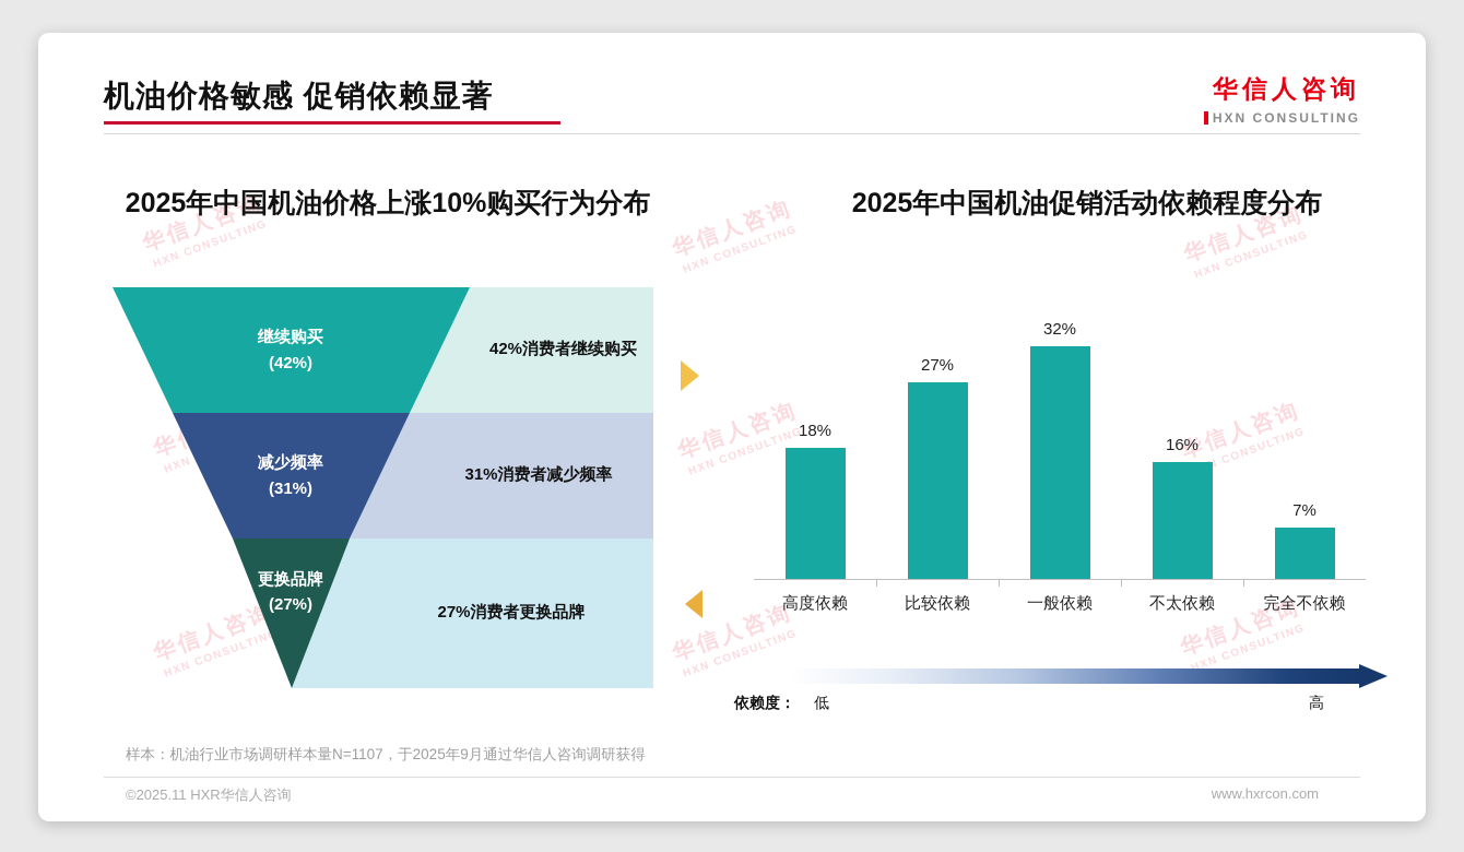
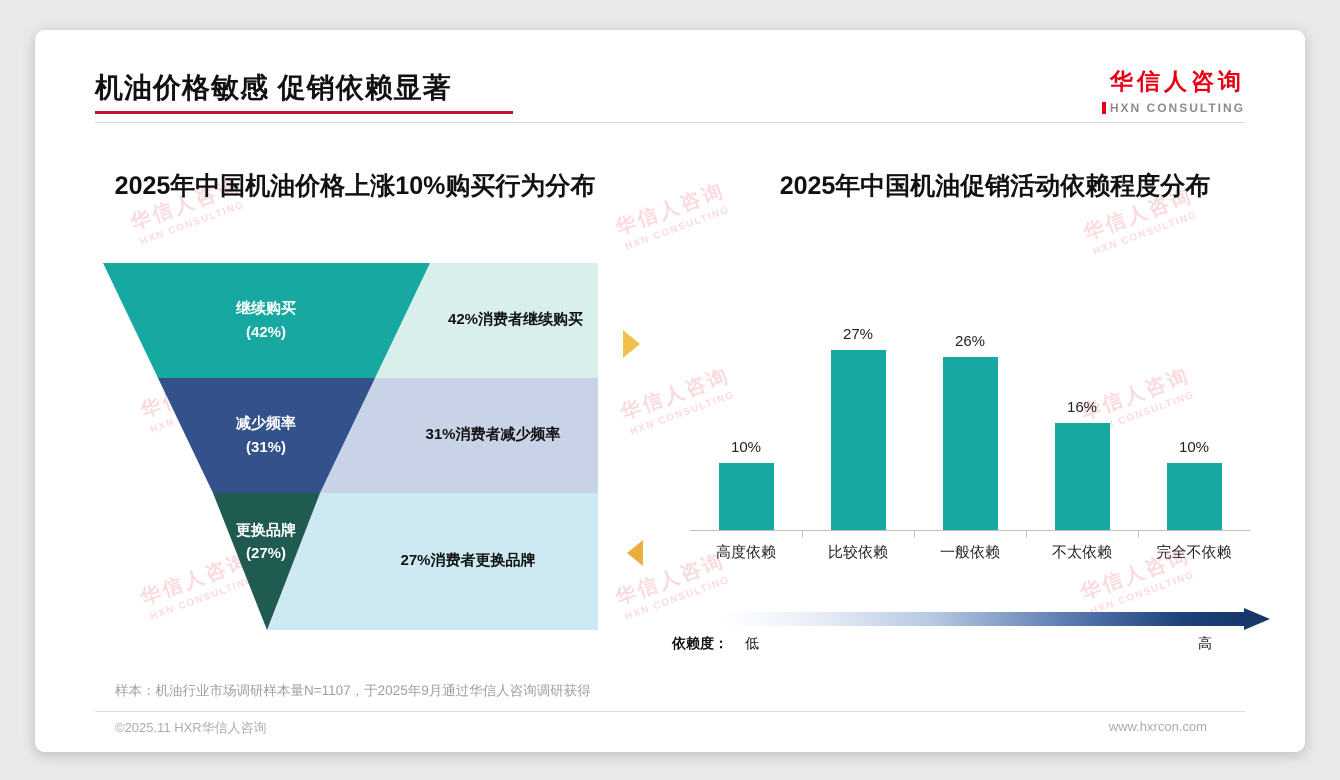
2025年中国机油促销活动依赖程度分布/高度依赖: 18% -> 10%
2025年中国机油促销活动依赖程度分布/一般依赖: 32% -> 26%
2025年中国机油促销活动依赖程度分布/完全不依赖: 7% -> 10%
